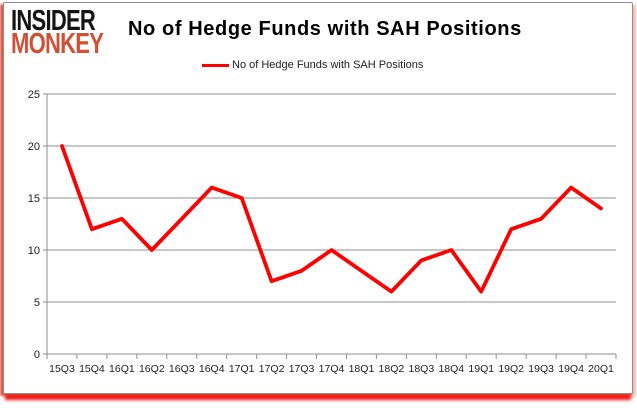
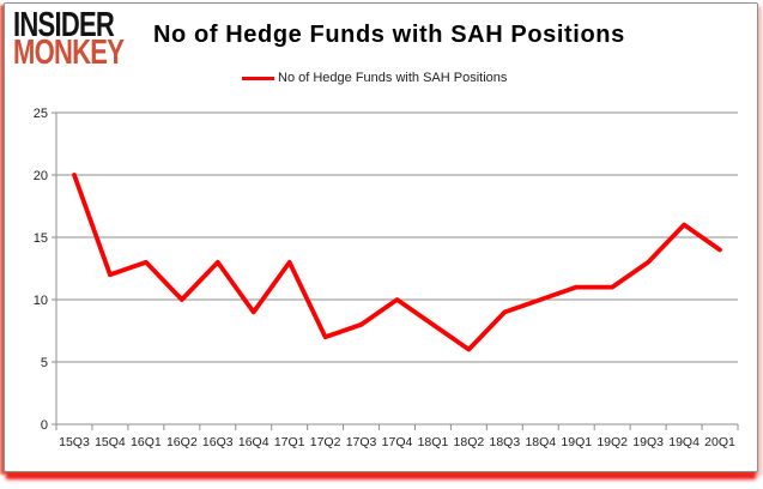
16Q4: 16 -> 9
17Q1: 15 -> 13
19Q1: 6 -> 11
19Q2: 12 -> 11
